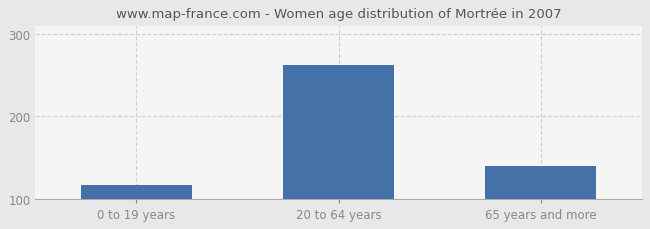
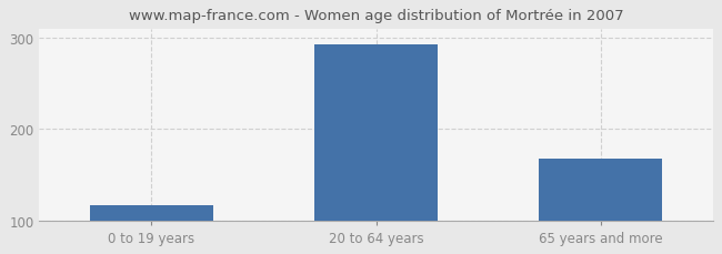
20 to 64 years: 262 -> 292
65 years and more: 140 -> 168
